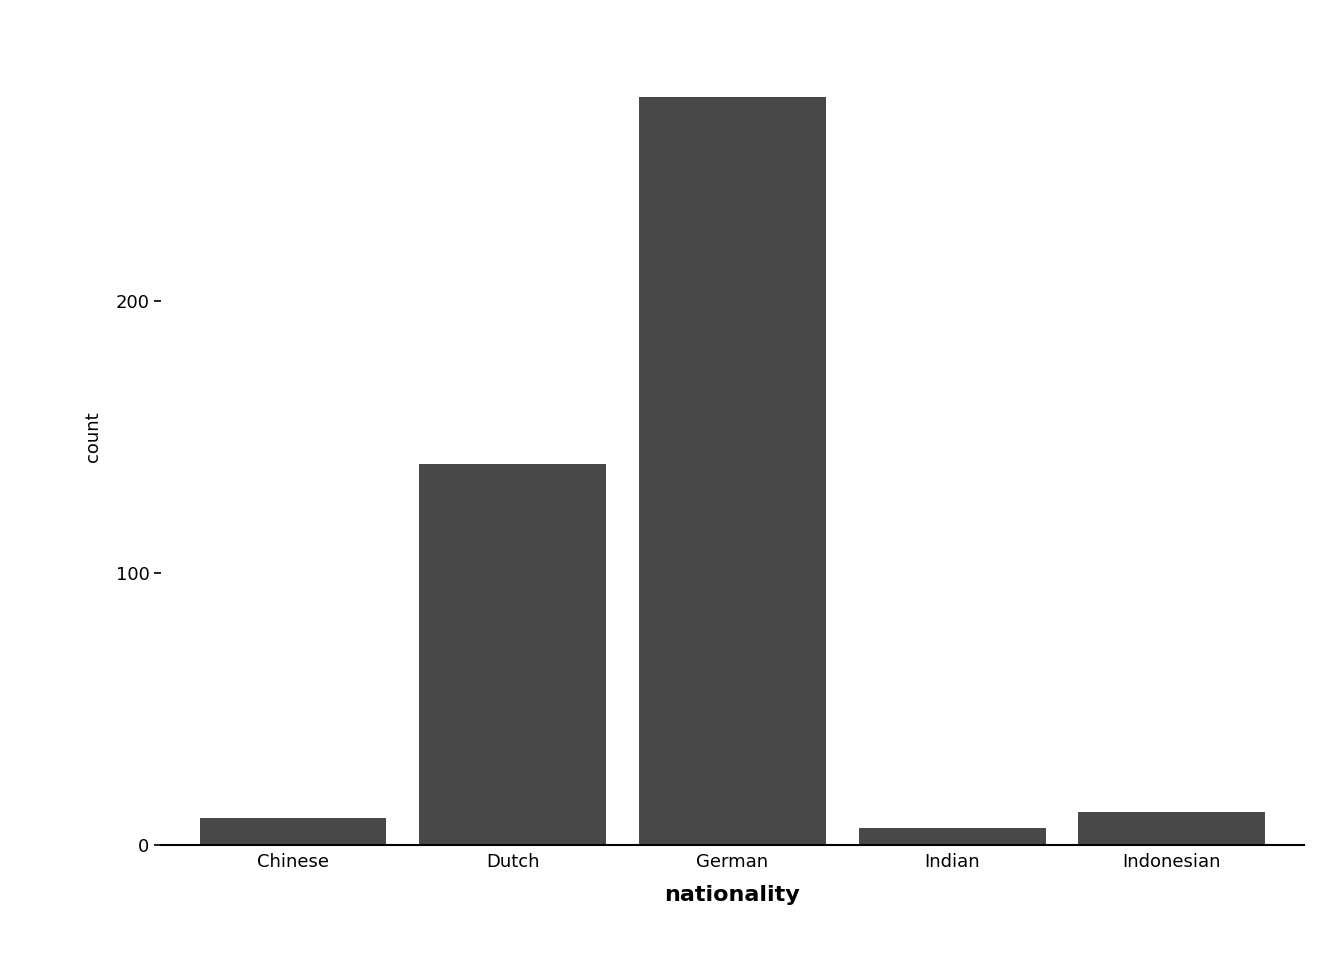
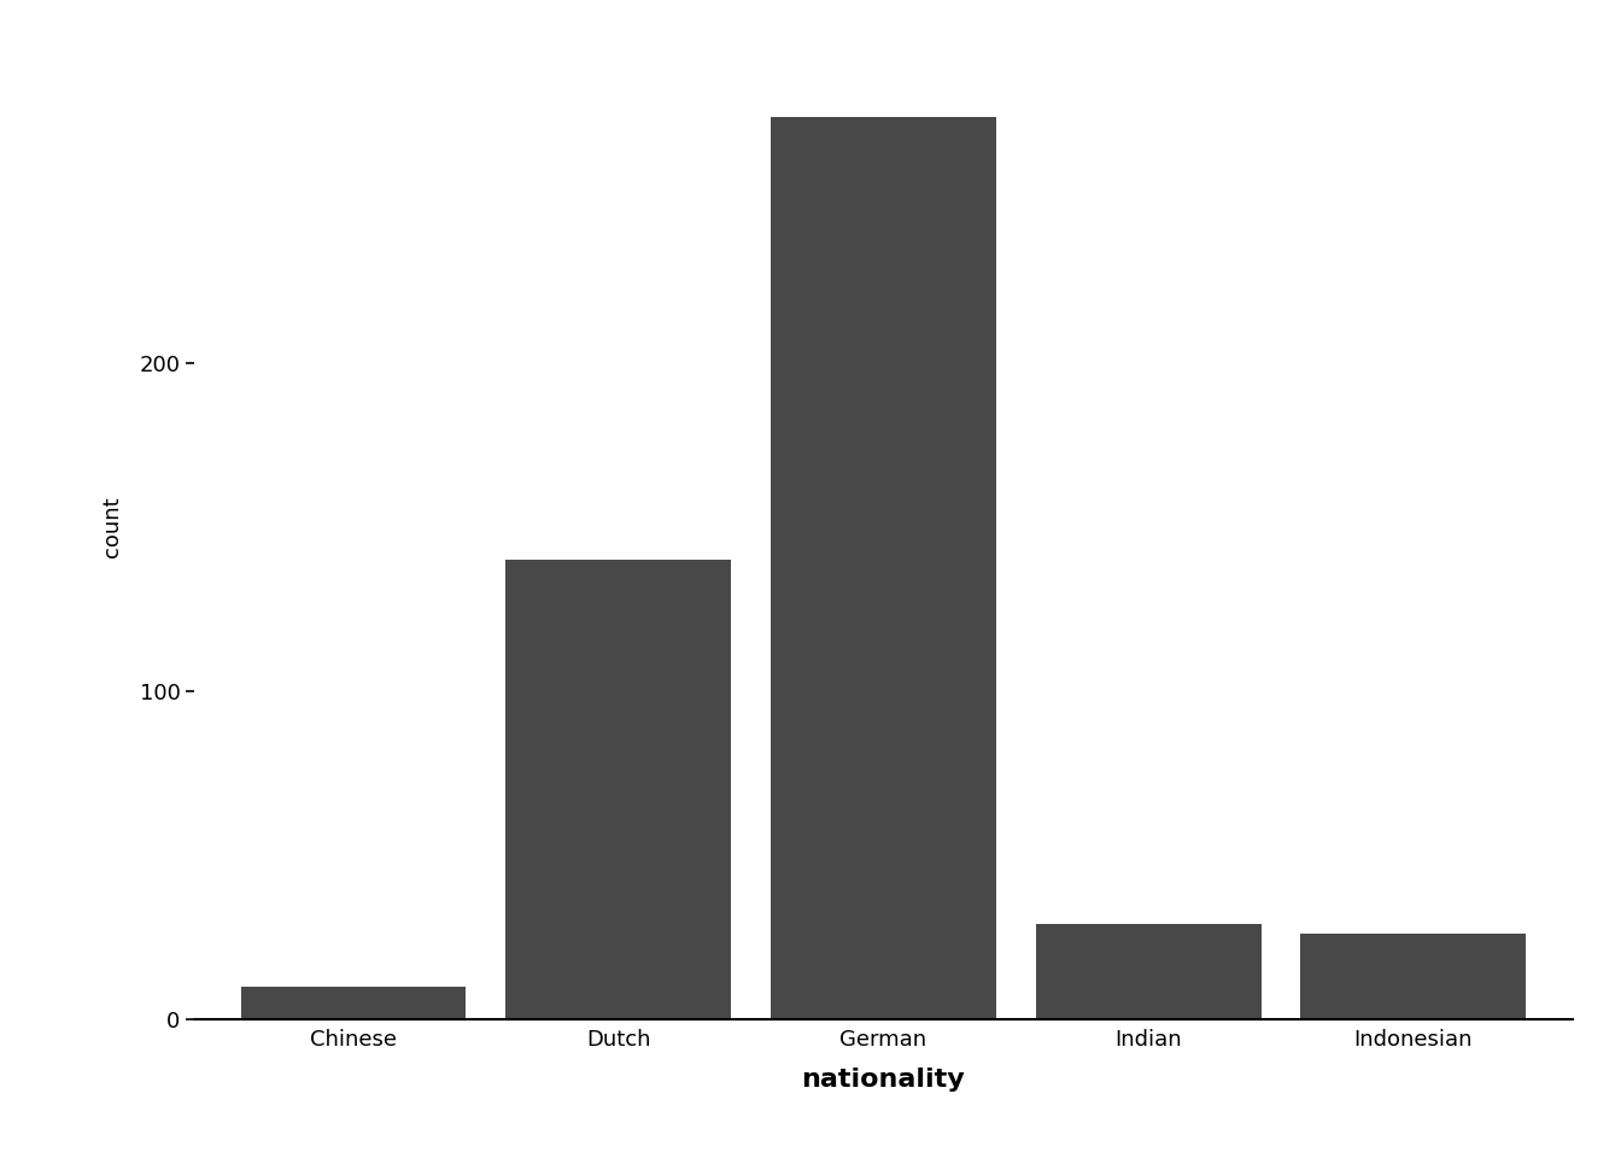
Indian: 6 -> 29
Indonesian: 12 -> 26
